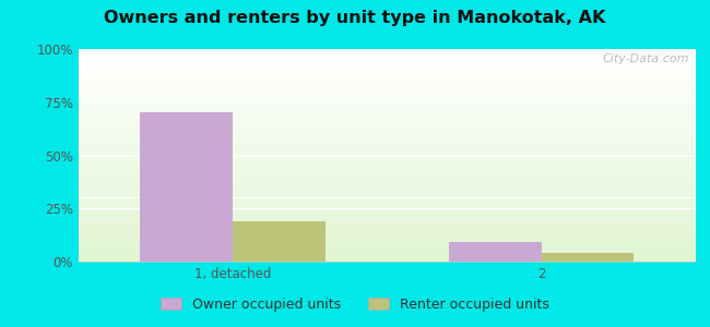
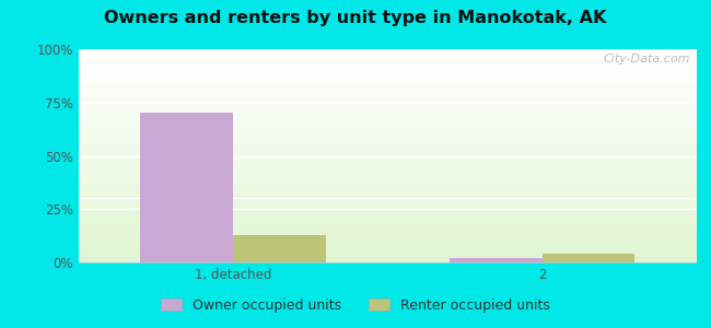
Renter occupied units/1, detached: 19% -> 13%
Owner occupied units/2: 9% -> 2%
